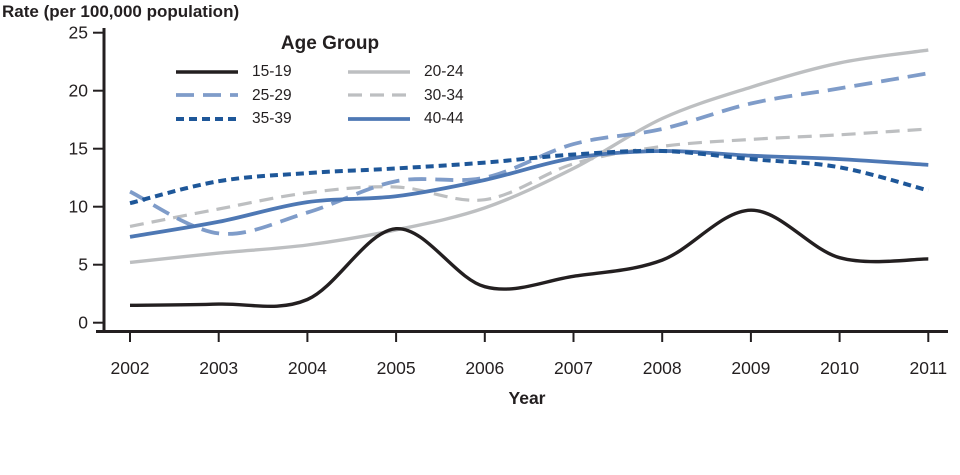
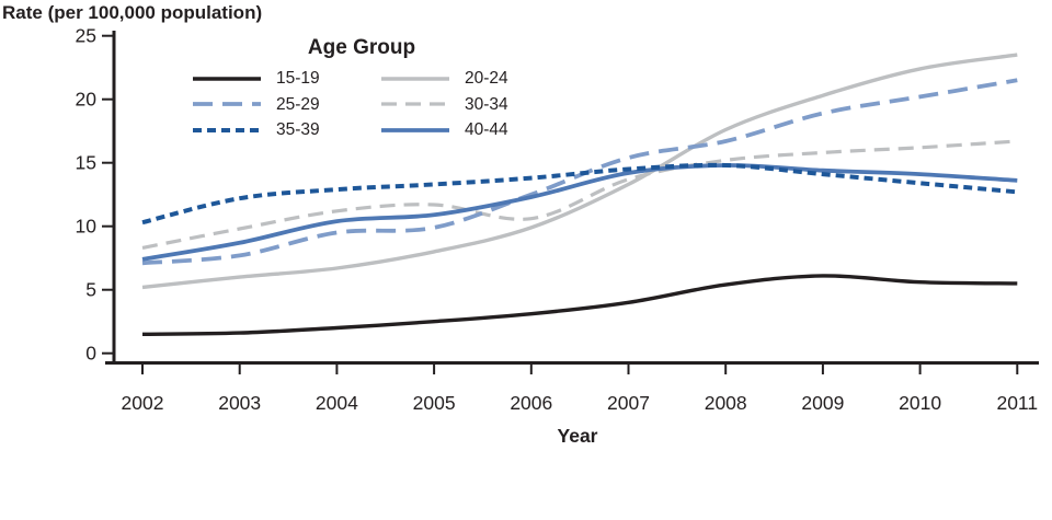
25-29/2002: 11.3 -> 7.1
25-29/2005: 12.2 -> 9.9
15-19/2005: 8.1 -> 2.5
15-19/2009: 9.7 -> 6.1
35-39/2011: 11.4 -> 12.7
